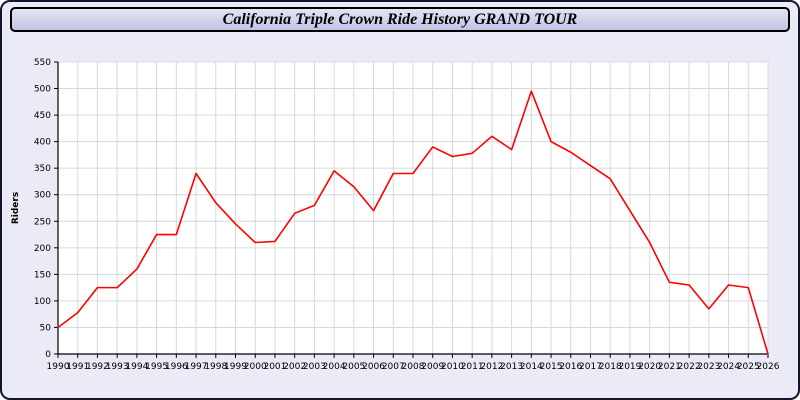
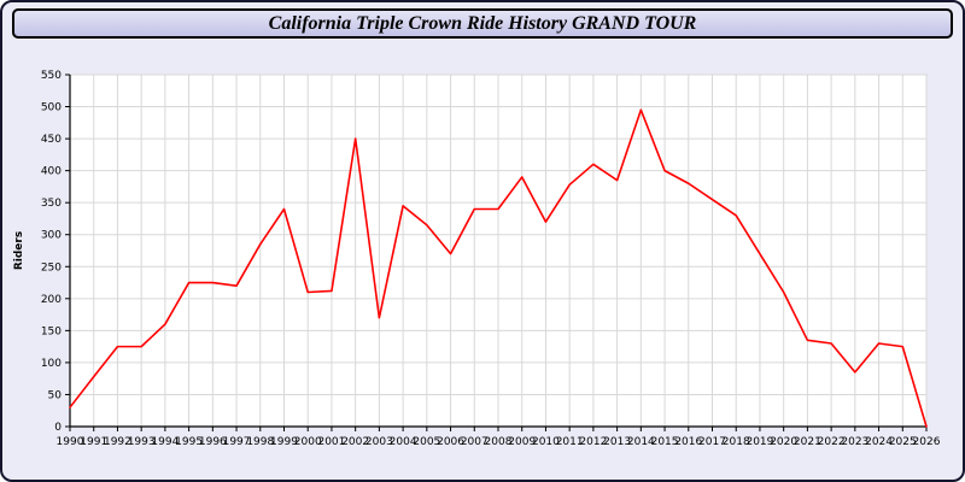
1990: 50 -> 30
1997: 340 -> 220
1999: 240 -> 340
2002: 260 -> 450
2003: 280 -> 170
2010: 370 -> 320
